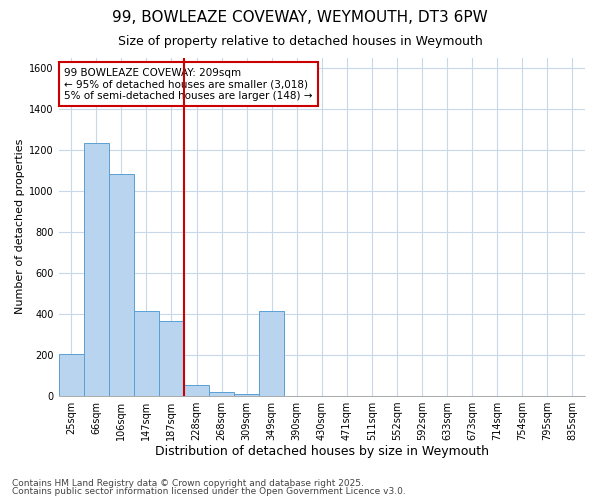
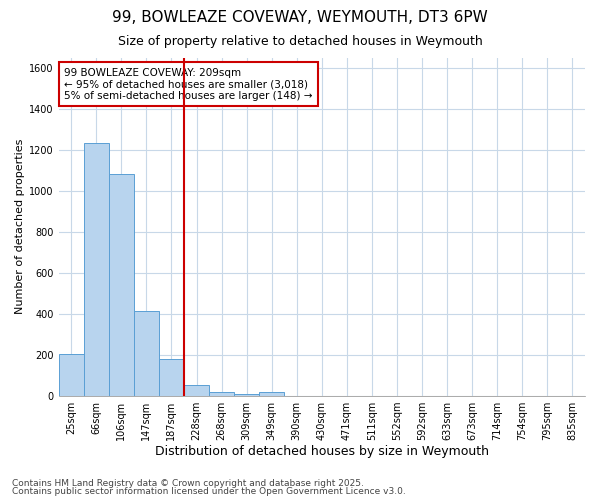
187sqm: 365 -> 178
349sqm: 415 -> 20
